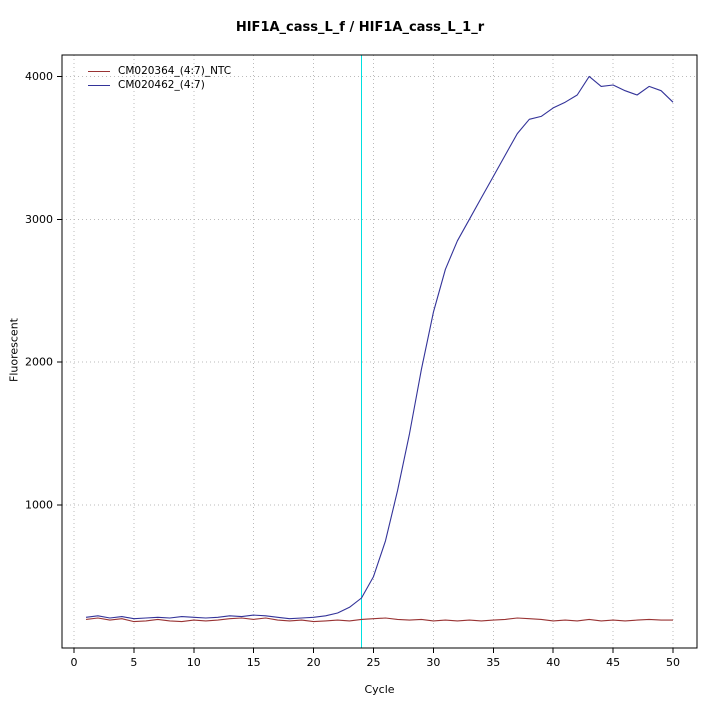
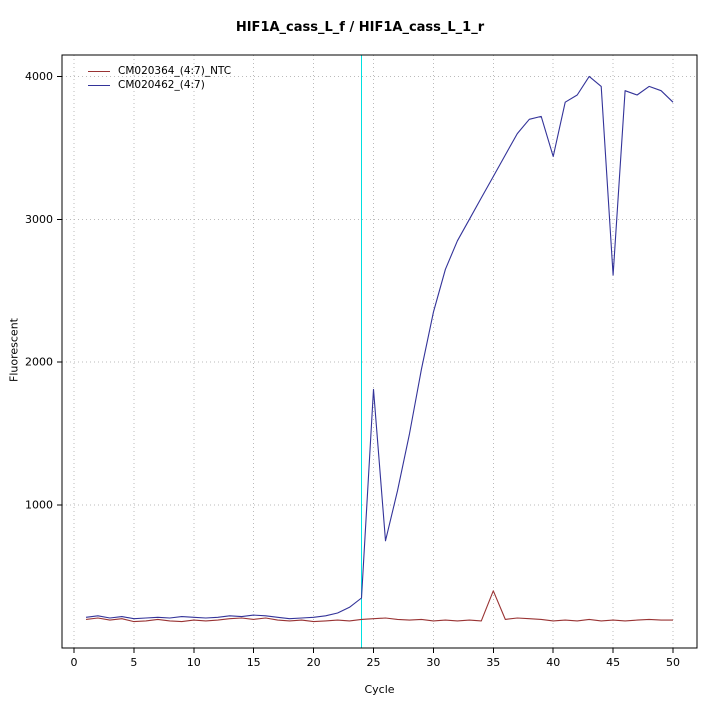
CM020462_(4:7)/25: 500 -> 1810
CM020364_(4:7)_NTC/35: 200 -> 400
CM020462_(4:7)/40: 3780 -> 3440
CM020462_(4:7)/45: 3940 -> 2610
